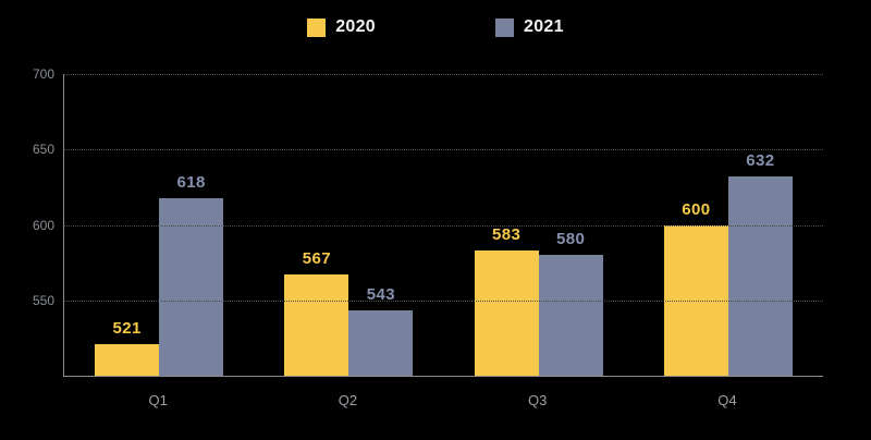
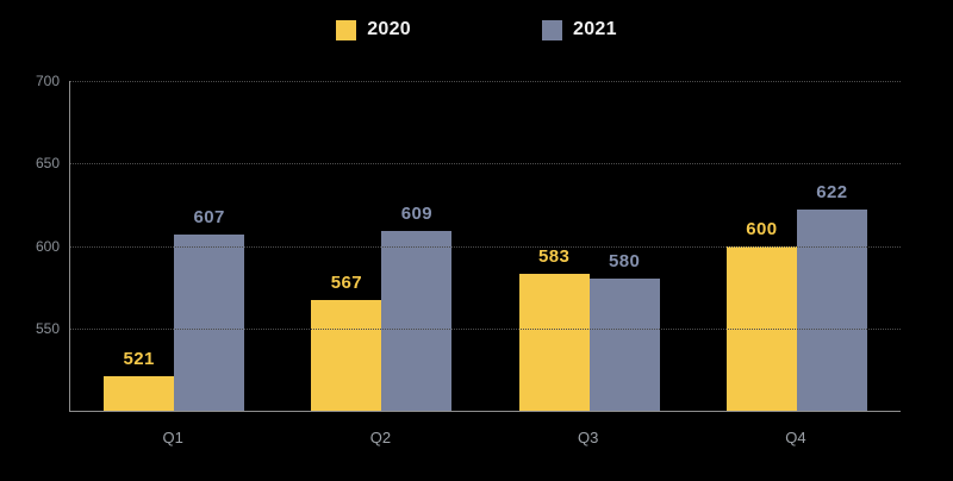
2021/Q1: 618 -> 607
2021/Q2: 543 -> 609
2021/Q4: 632 -> 622
